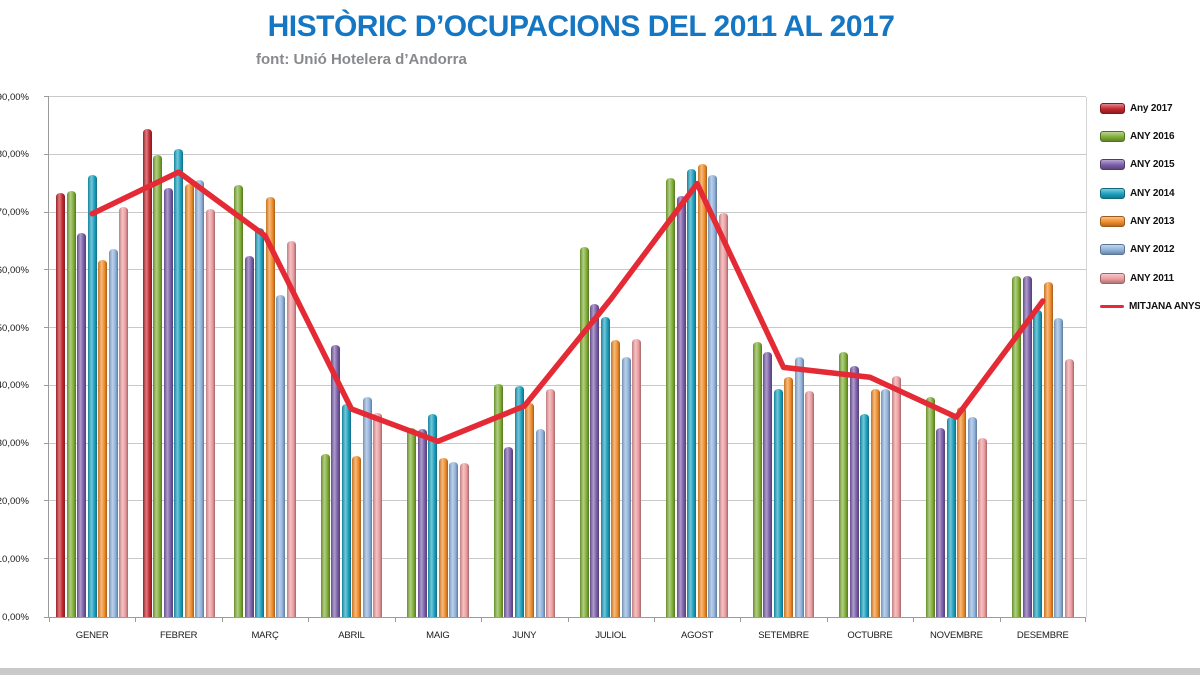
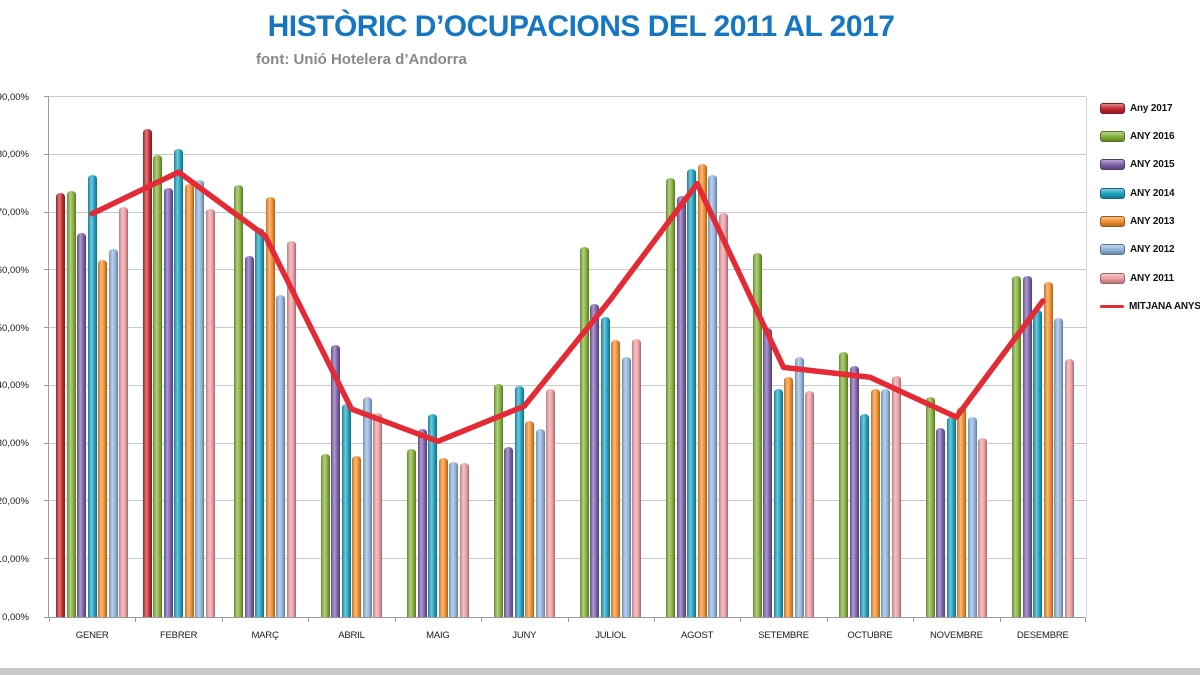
ANY 2016/MAIG: 33% -> 29%
ANY 2013/JUNY: 37% -> 34%
ANY 2016/SETEMBRE: 48% -> 63%
ANY 2015/SETEMBRE: 46% -> 50%
